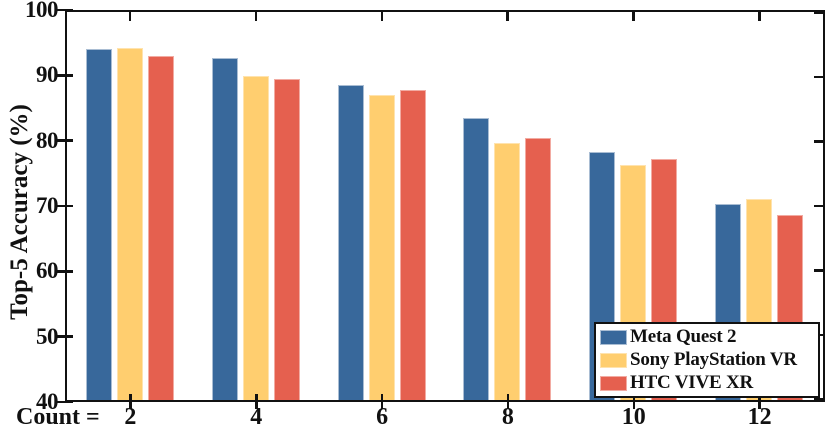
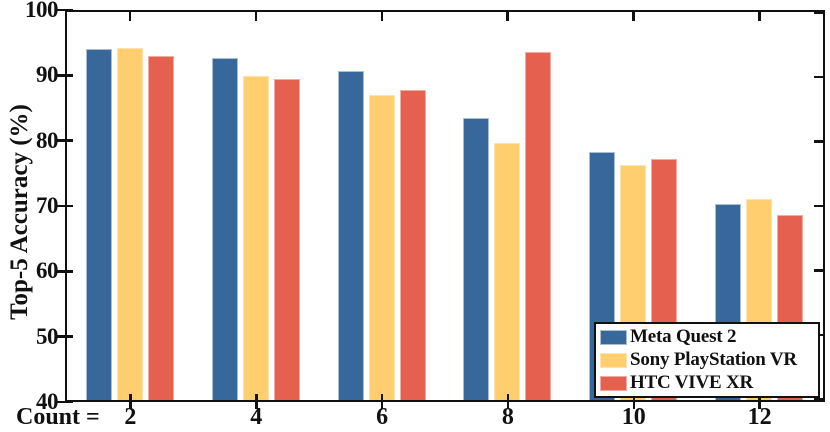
Meta Quest 2/6: 89 -> 91
HTC VIVE XR/8: 81 -> 94
